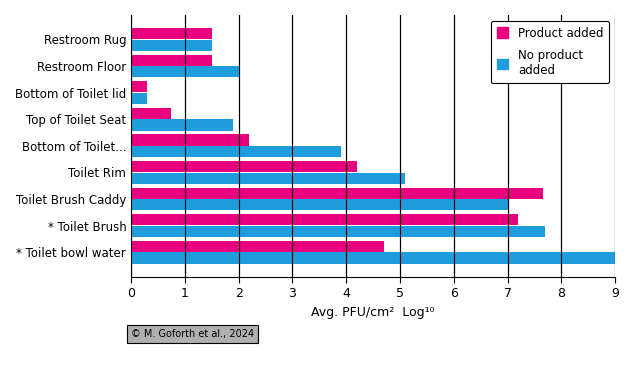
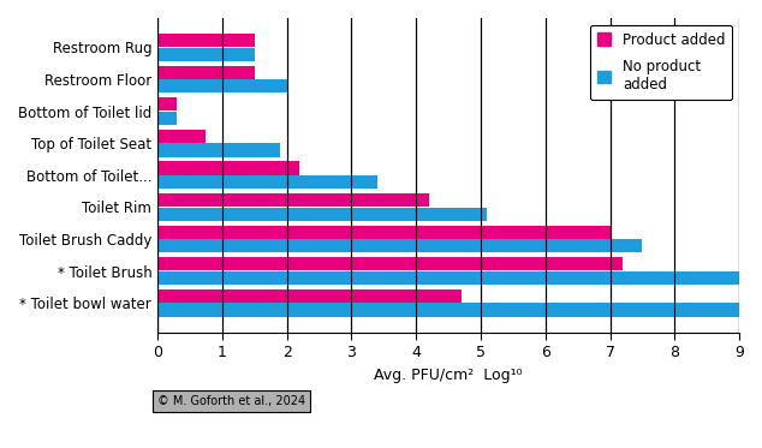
No product added/Bottom of Toilet...: 3.9 -> 3.4
Product added/Toilet Brush Caddy: 7.66 -> 7.00
No product added/Toilet Brush Caddy: 7.0 -> 7.5
No product added/* Toilet Brush: 7.7 -> 9.0
